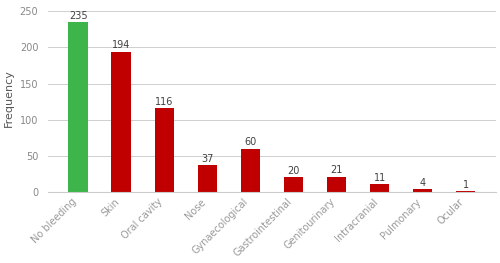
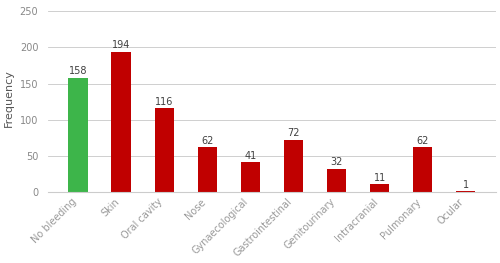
No bleeding: 235 -> 158
Nose: 37 -> 62
Gynaecological: 60 -> 41
Gastrointestinal: 20 -> 72
Genitourinary: 21 -> 32
Pulmonary: 4 -> 62
